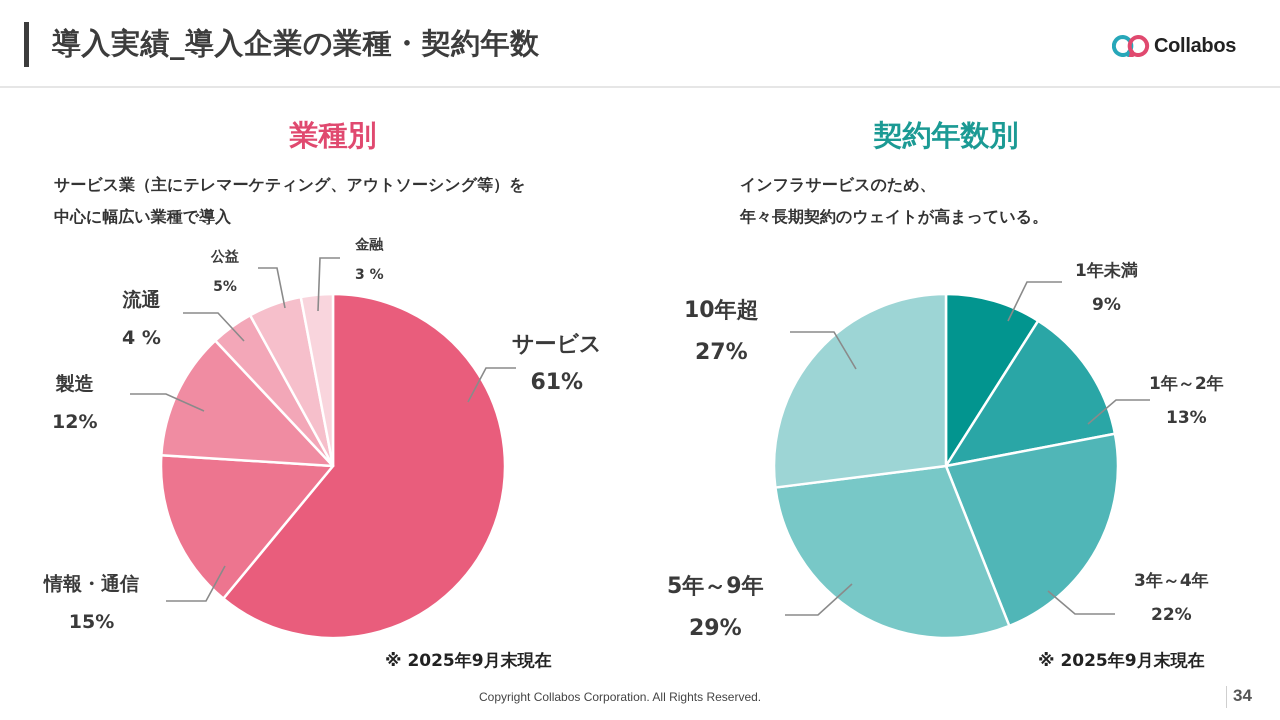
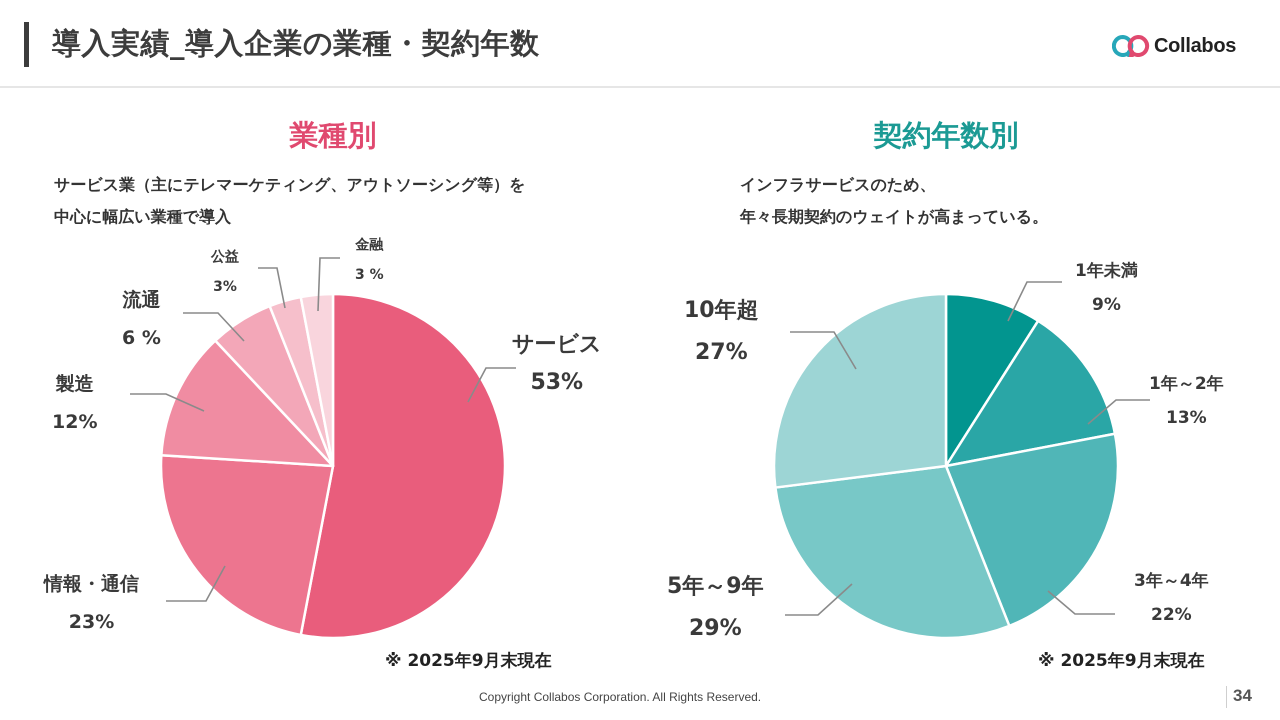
業種別/サービス: 61% -> 53%
業種別/情報・通信: 15% -> 23%
業種別/流通: 4 -> 6
業種別/公益: 5% -> 3%
